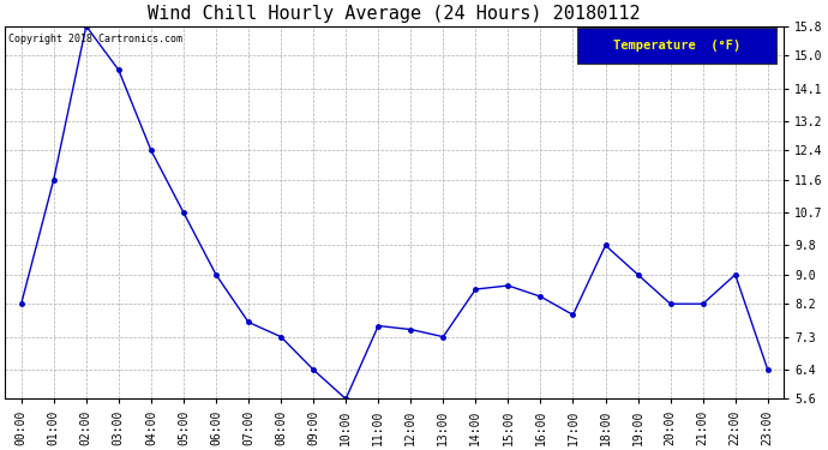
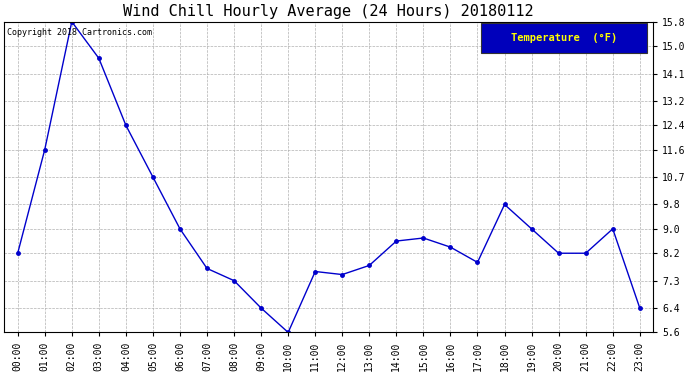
13:00: 7.3 -> 7.8
